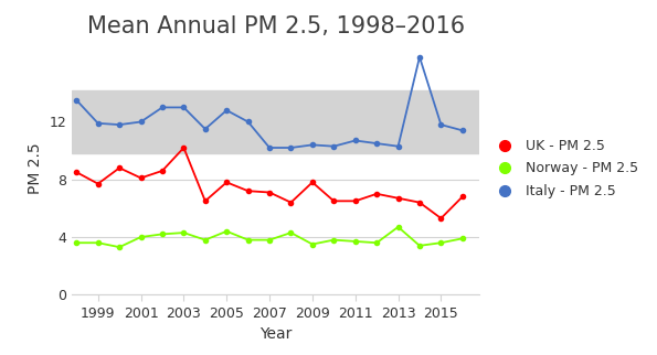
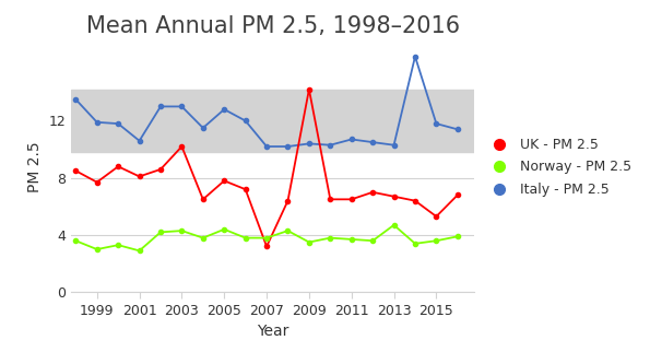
Norway - PM 2.5/1999: 3.6 -> 3.0
Norway - PM 2.5/2001: 4.0 -> 2.9
Italy - PM 2.5/2001: 12.0 -> 10.6
UK - PM 2.5/2007: 7.1 -> 3.2
UK - PM 2.5/2009: 7.8 -> 14.2
